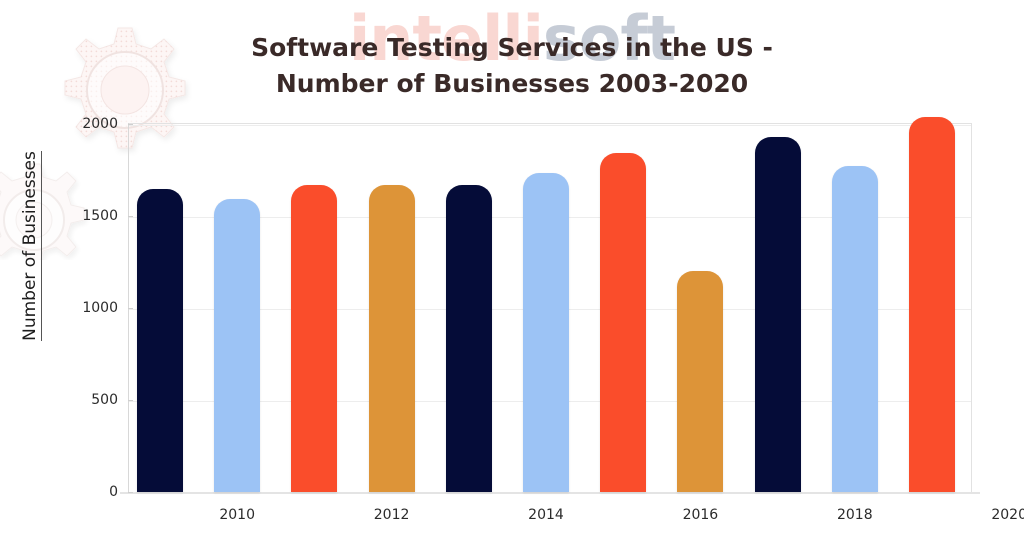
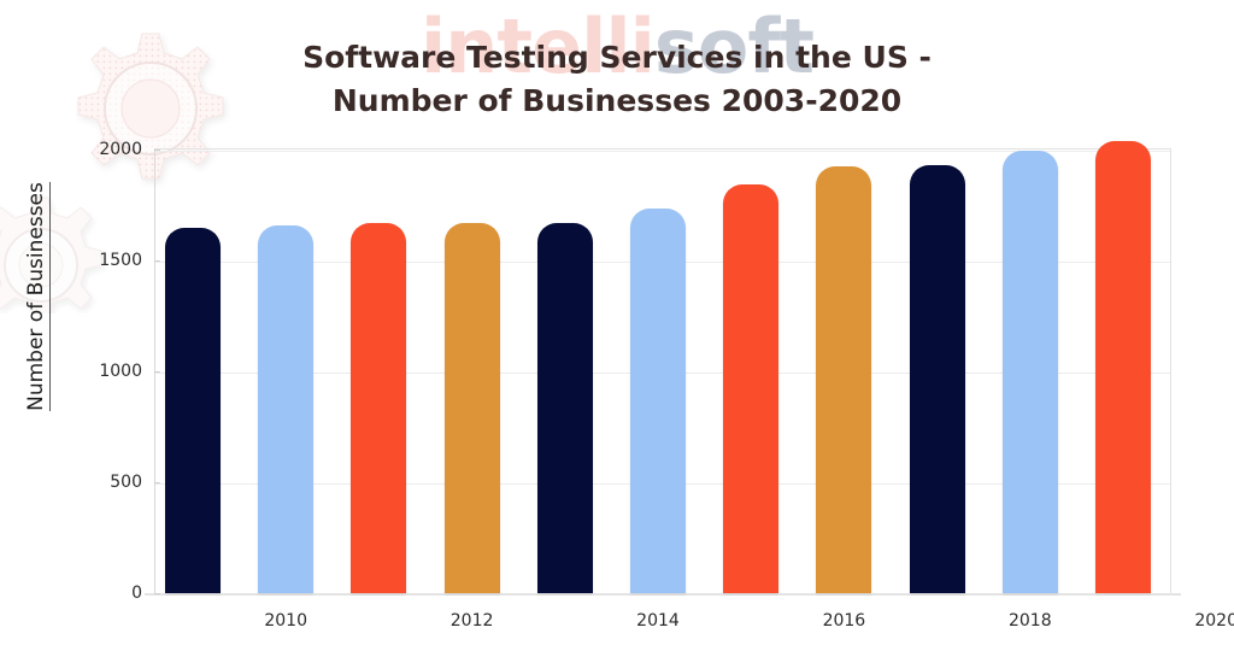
2010: 1590 -> 1660
2016: 1200 -> 1920
2018: 1770 -> 2000
